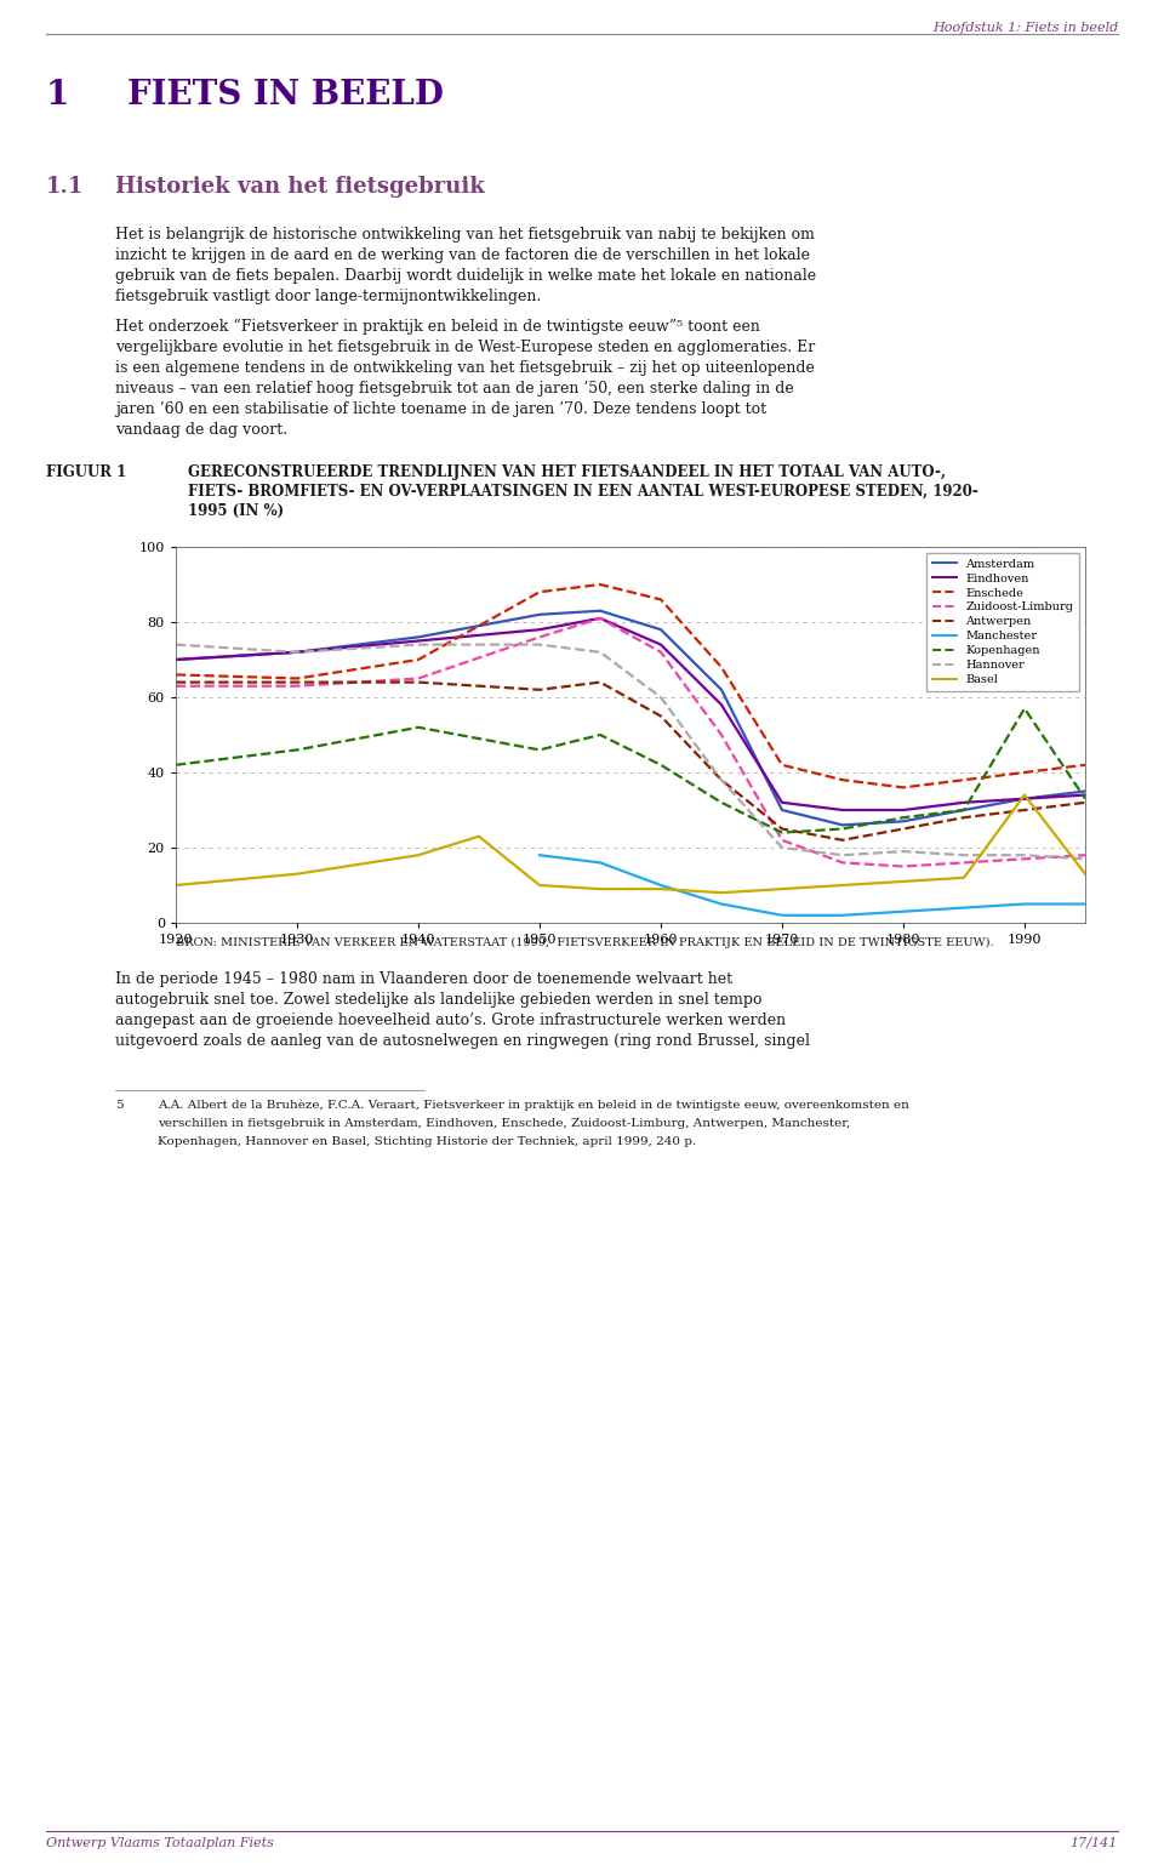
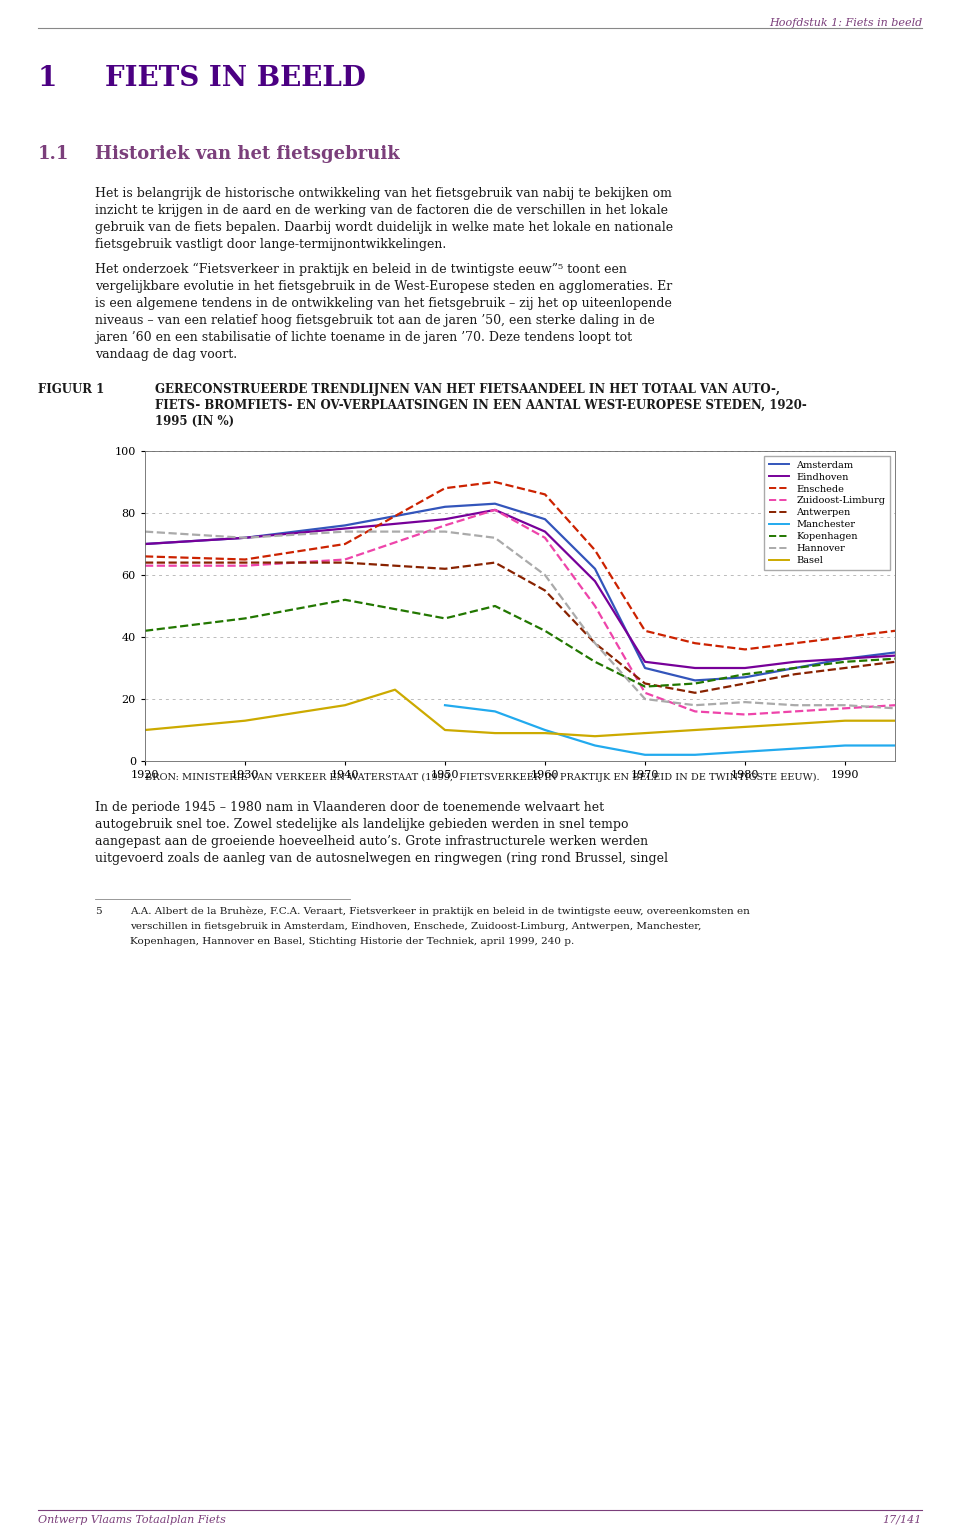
Kopenhagen/1990: 57 -> 32
Basel/1990: 34 -> 13
